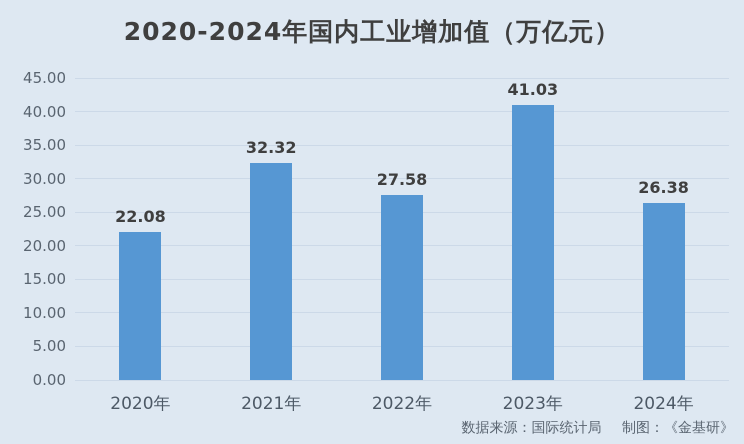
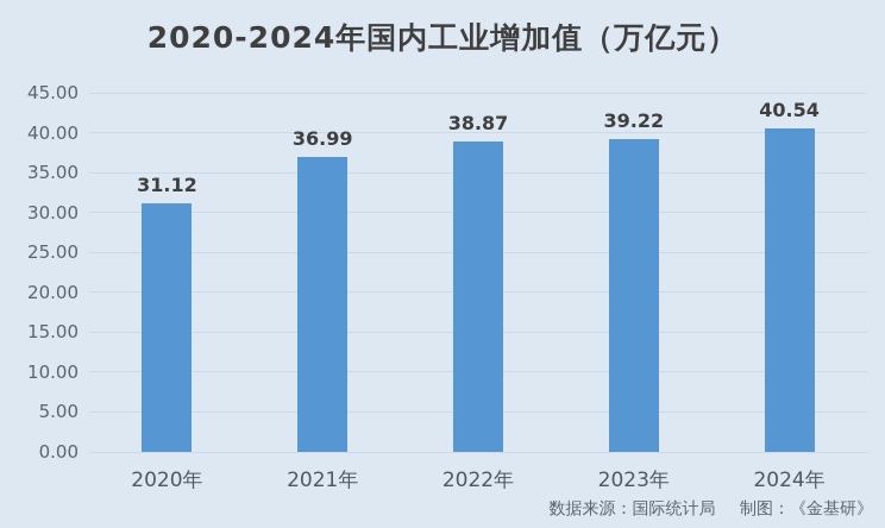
2020年: 22.08 -> 31.12
2021年: 32.32 -> 36.99
2022年: 27.58 -> 38.87
2023年: 41.03 -> 39.22
2024年: 26.38 -> 40.54
